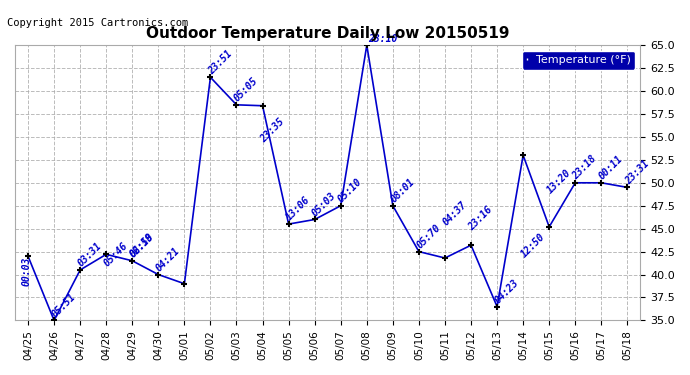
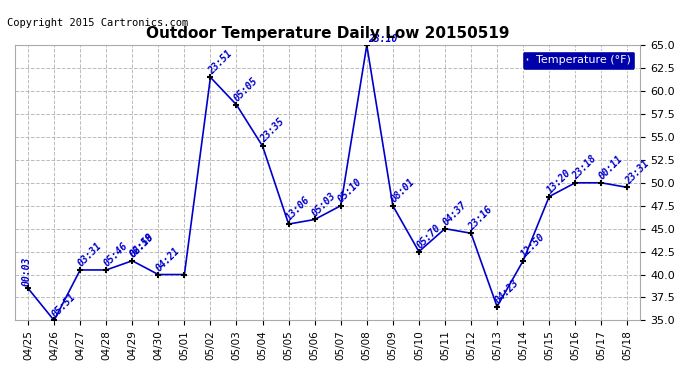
04/25: 42.0 -> 38.5
04/28: 42.2 -> 40.5
05/01: 39.0 -> 40.0
05/04: 58.4 -> 54.0
05/11: 41.8 -> 45.0
05/12: 43.2 -> 44.5
05/14: 53.0 -> 41.5
05/15: 45.2 -> 48.5
